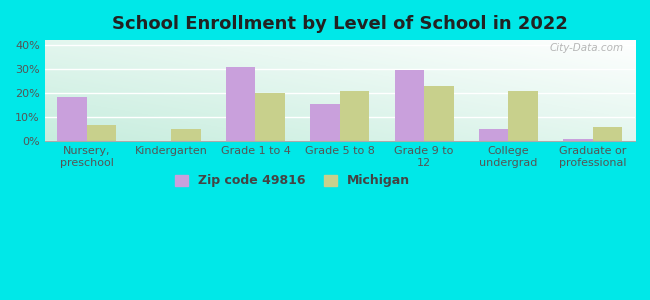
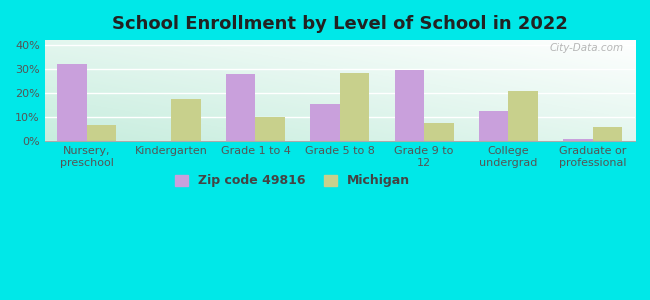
Zip code 49816/Nursery, preschool: 18.5% -> 32.0%
Michigan/Kindergarten: 5.0% -> 17.5%
Zip code 49816/Grade 1 to 4: 31.0% -> 28.0%
Michigan/Grade 1 to 4: 20.0% -> 10.0%
Michigan/Grade 5 to 8: 21.0% -> 28.5%
Michigan/Grade 9 to 12: 23.0% -> 7.5%
Zip code 49816/College undergrad: 5.0% -> 12.5%
